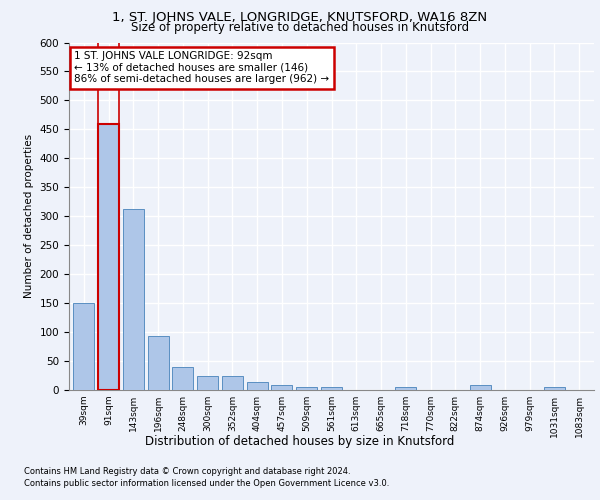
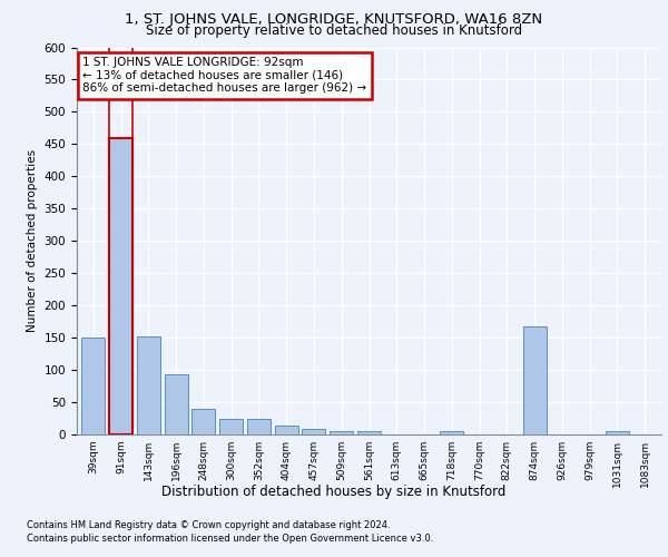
143sqm: 313 -> 152
874sqm: 8 -> 168
